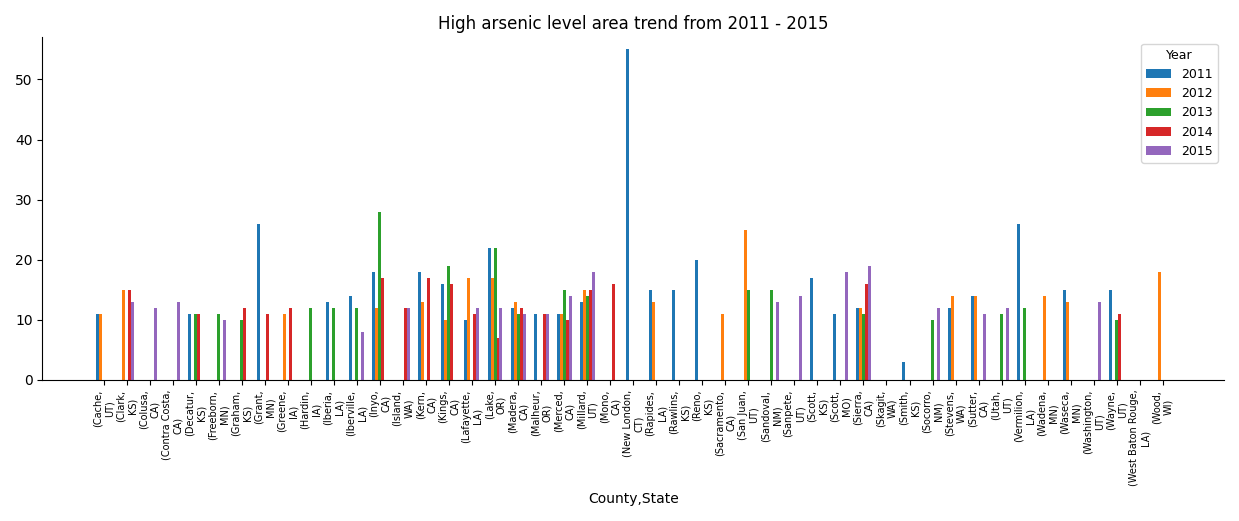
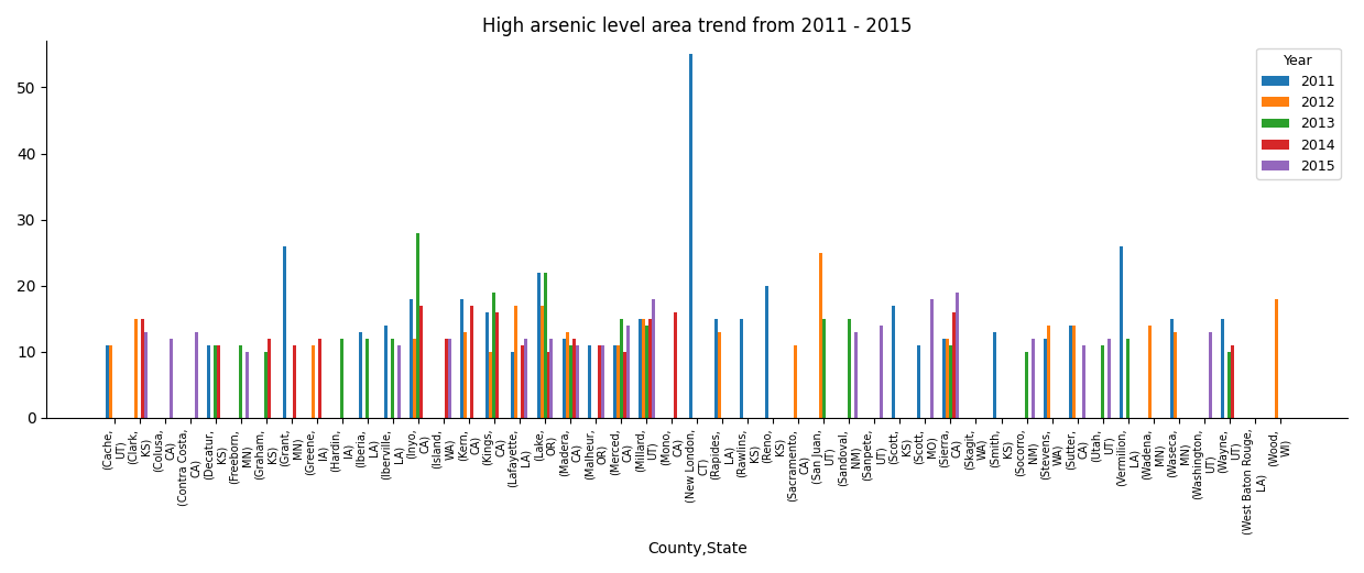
2015/(Iberville, LA): 8 -> 11
2014/(Lake, OR): 7 -> 10
2011/(Millard, UT): 13 -> 15
2011/(Smith, KS): 3 -> 13
